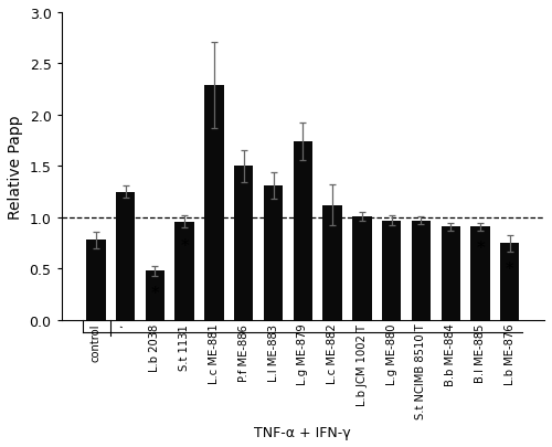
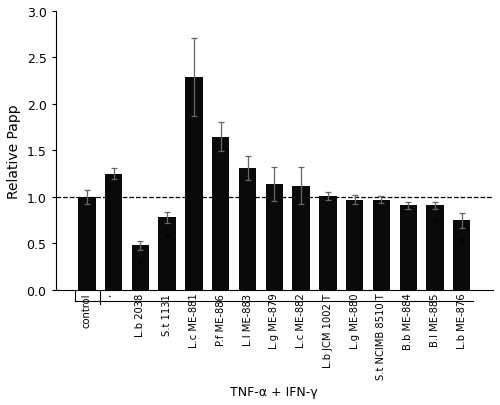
control: 0.78 -> 1.00
S.t 1131: 0.96 -> 0.78
P.f ME-886: 1.50 -> 1.65
L.g ME-879: 1.74 -> 1.14
